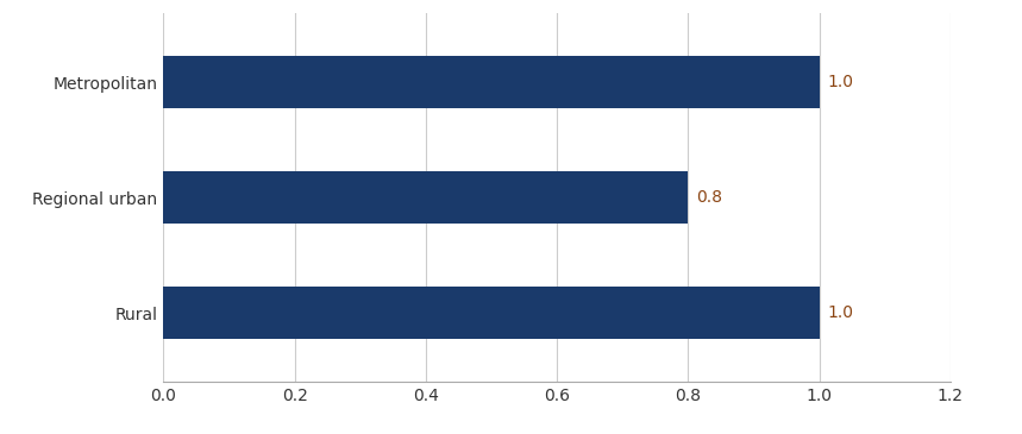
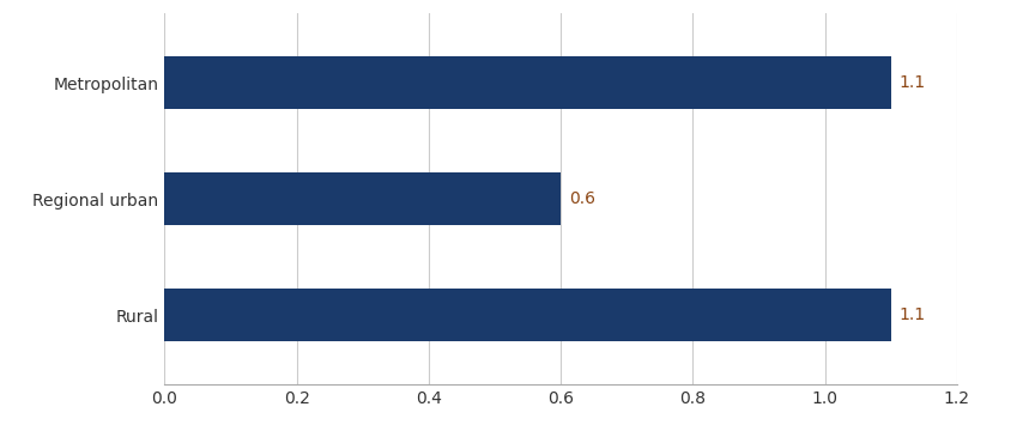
Metropolitan: 1.0 -> 1.1
Regional urban: 0.8 -> 0.6
Rural: 1.0 -> 1.1
